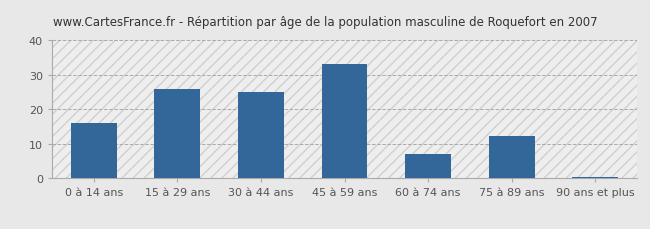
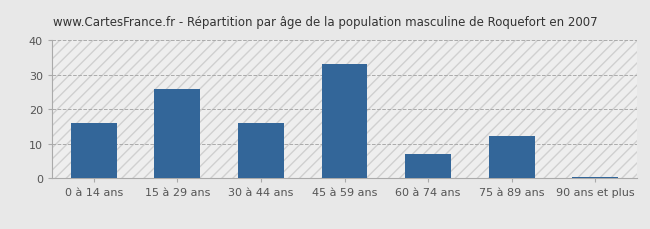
30 à 44 ans: 25.0 -> 16.0
